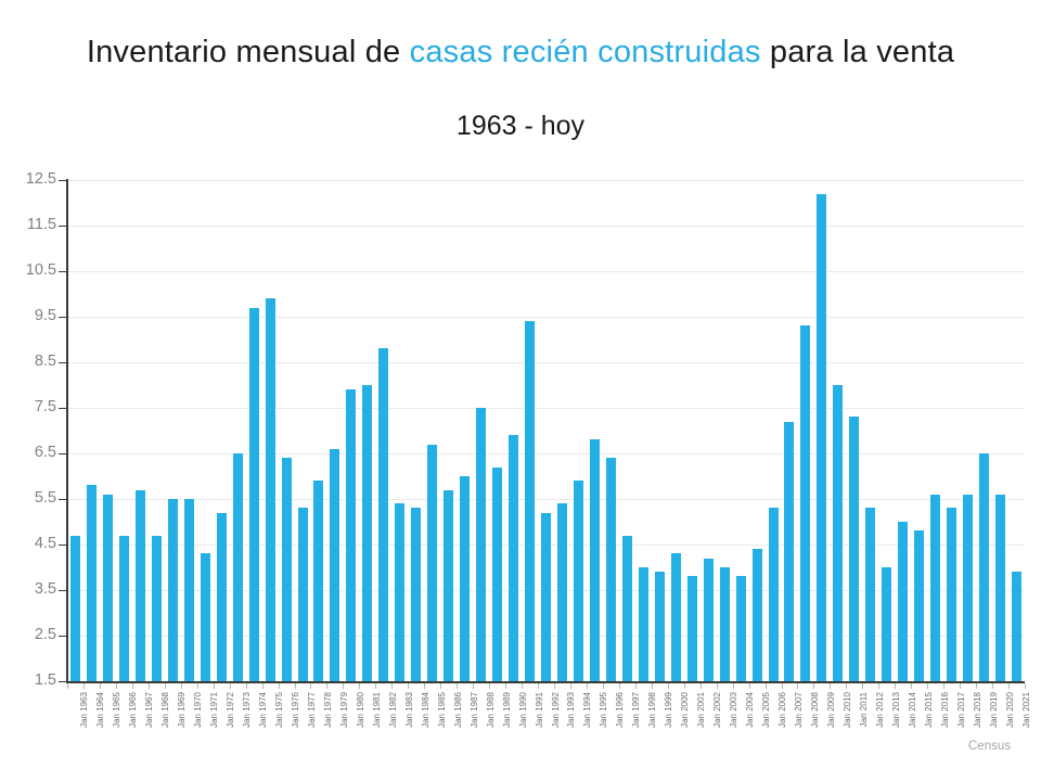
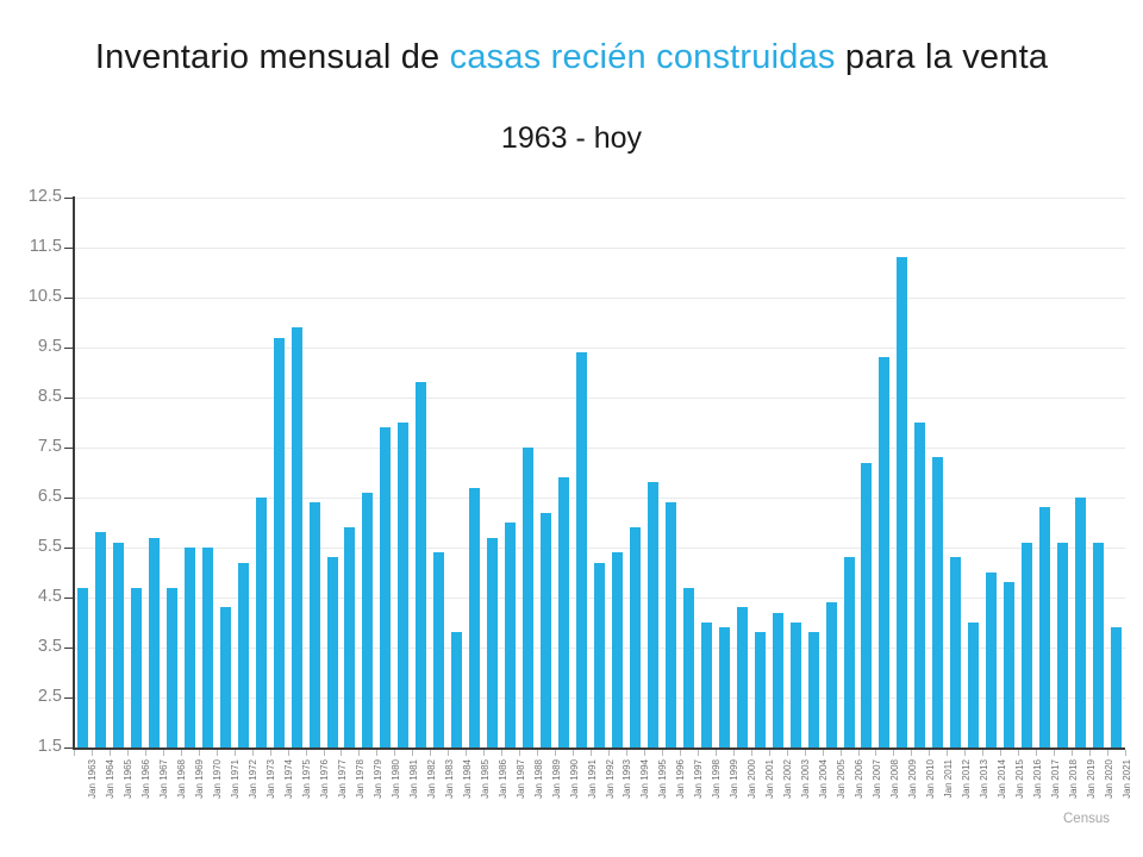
Jan 1984: 5.3 -> 3.8
Jan 2009: 12.2 -> 11.3
Jan 2017: 5.3 -> 6.3
